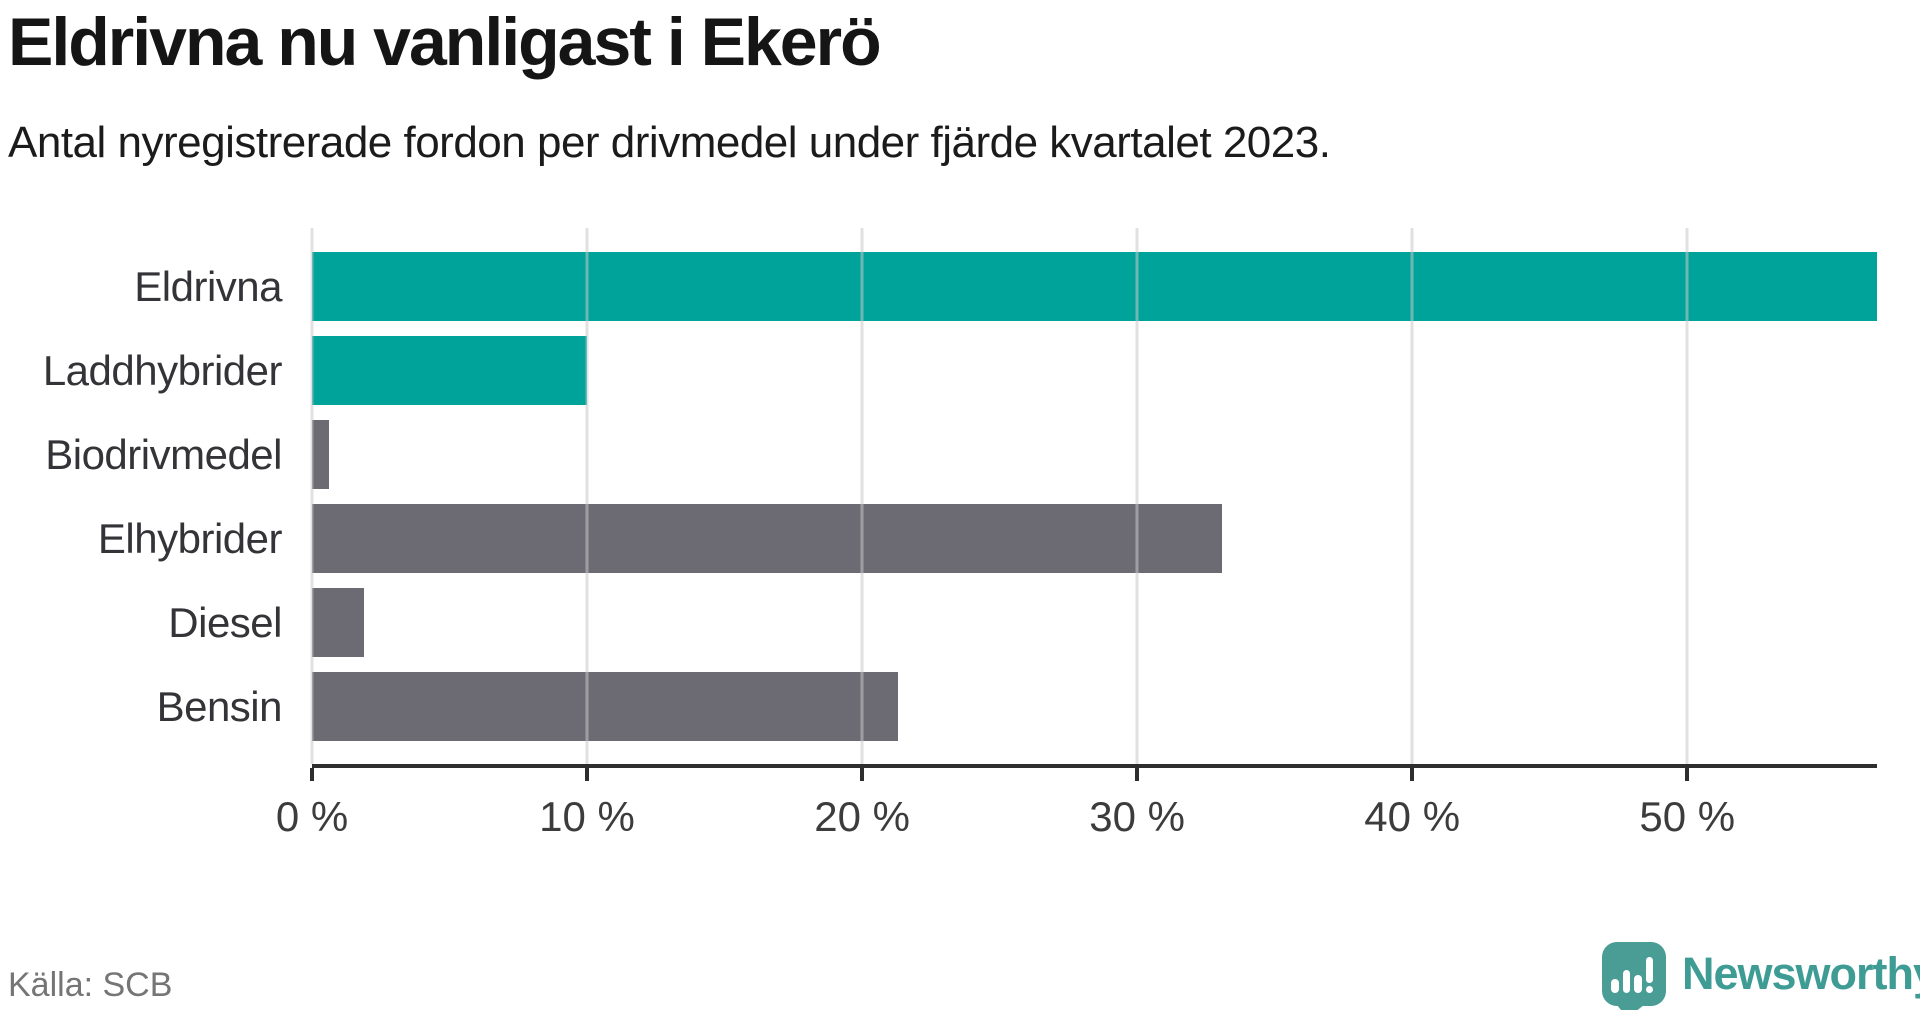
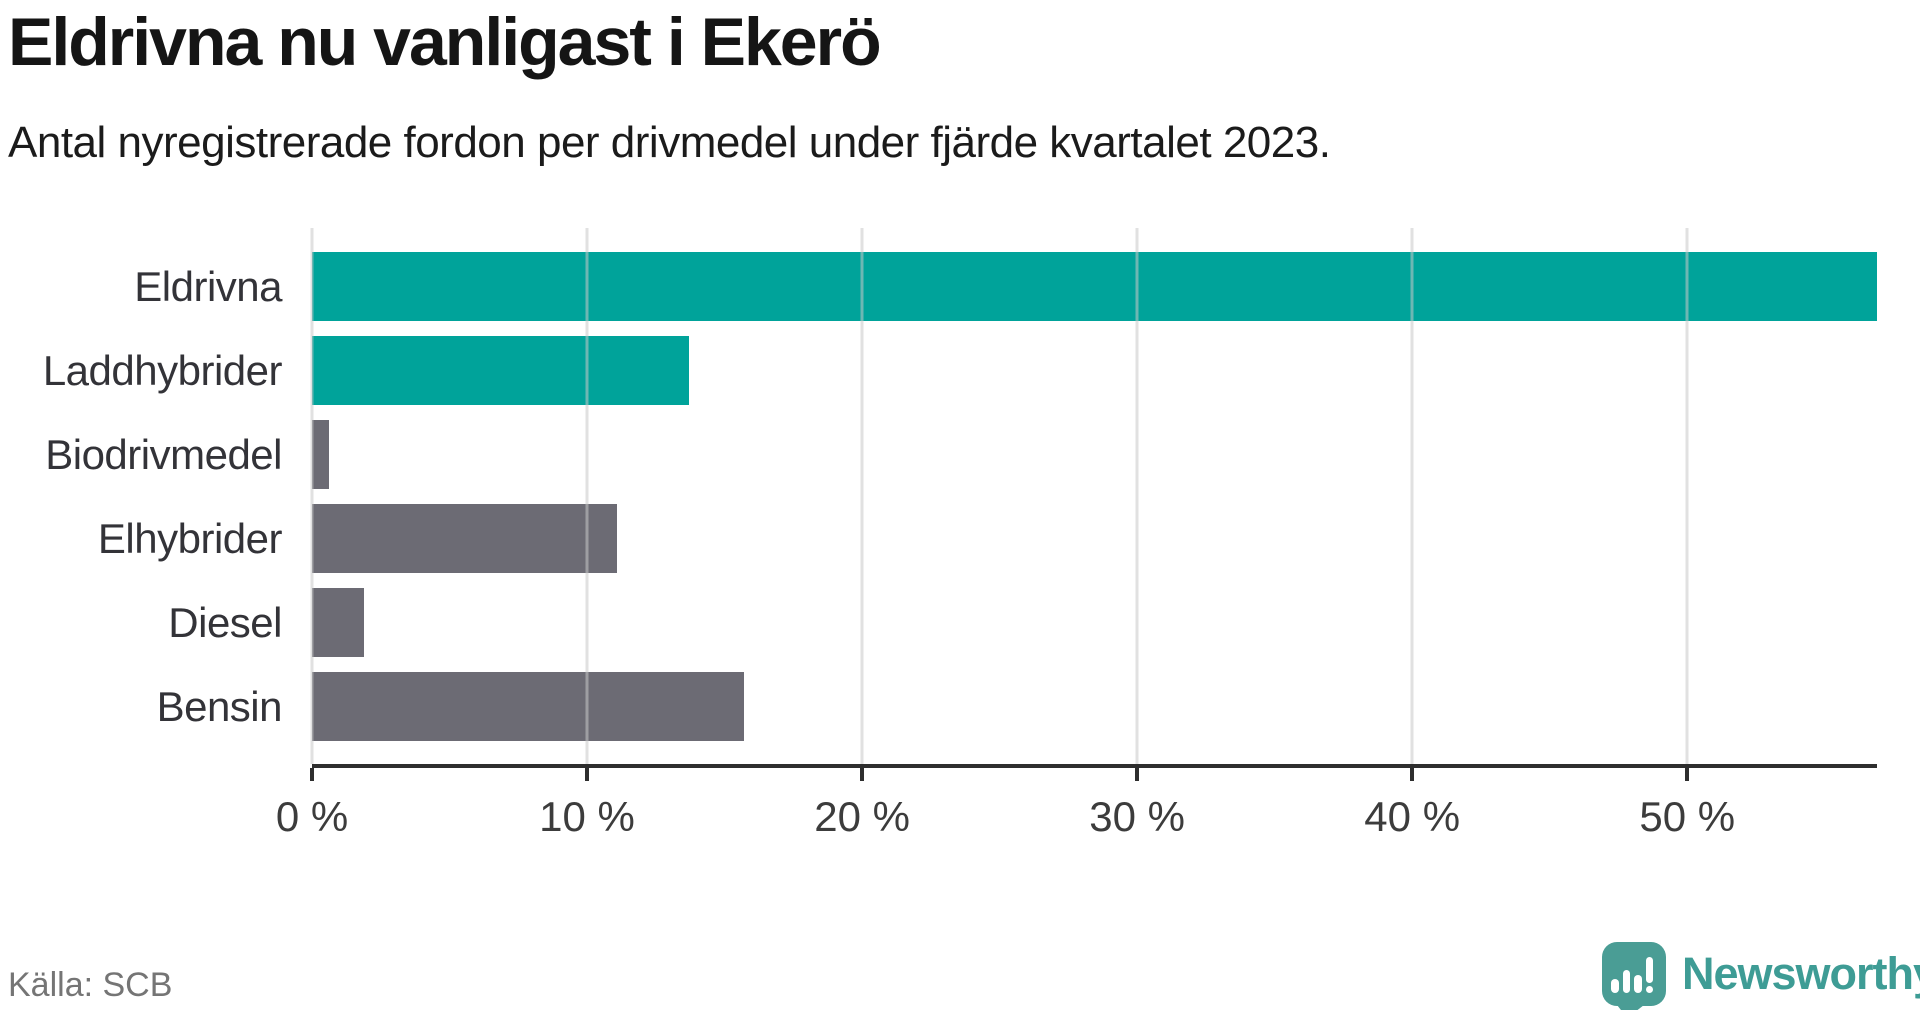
Laddhybrider: 10.0% -> 13.7%
Elhybrider: 33.1% -> 11.1%
Bensin: 21.3% -> 15.7%
